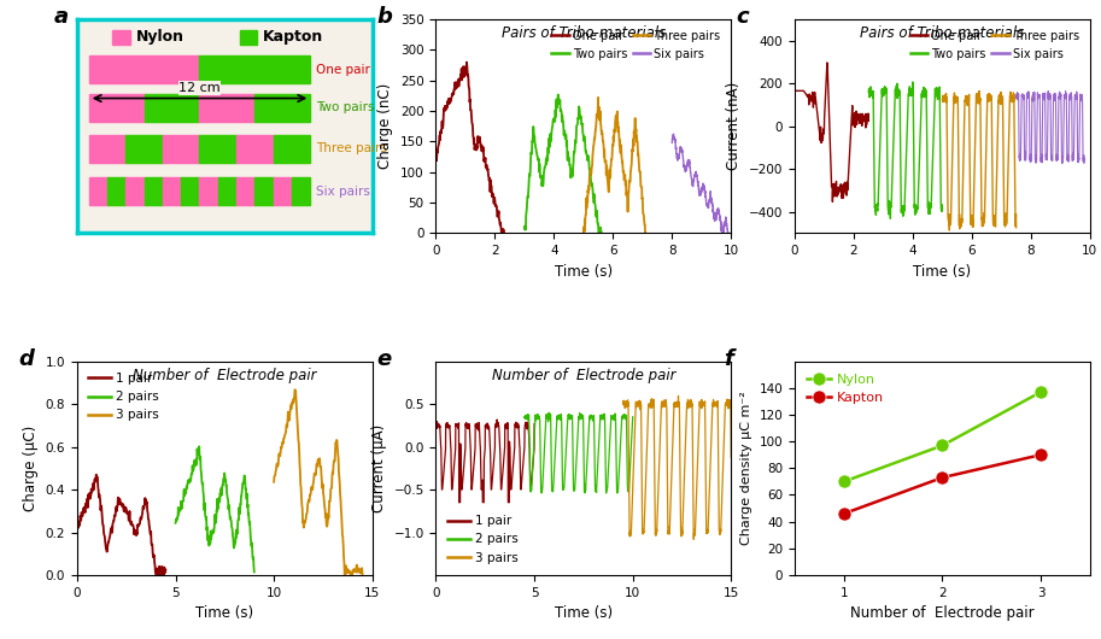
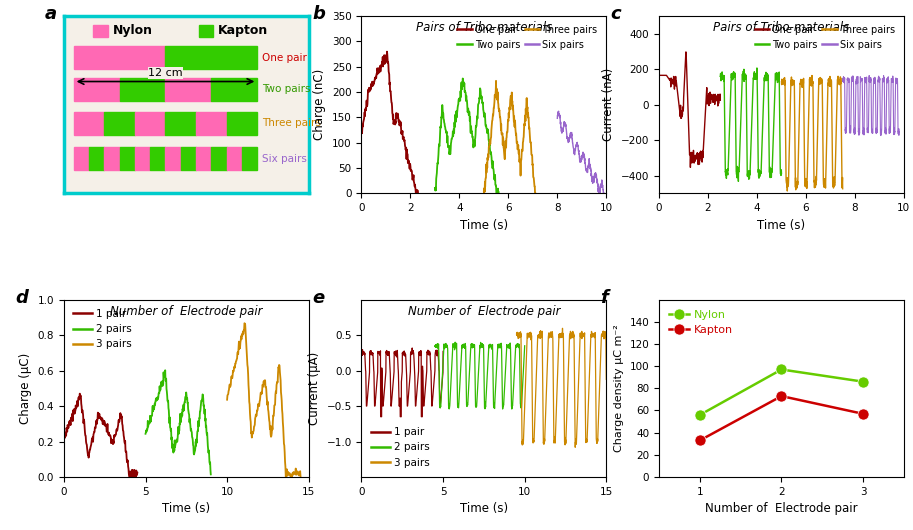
Nylon/1: 70 -> 56
Kapton/1: 46 -> 33
Nylon/3: 137 -> 86
Kapton/3: 90 -> 57
